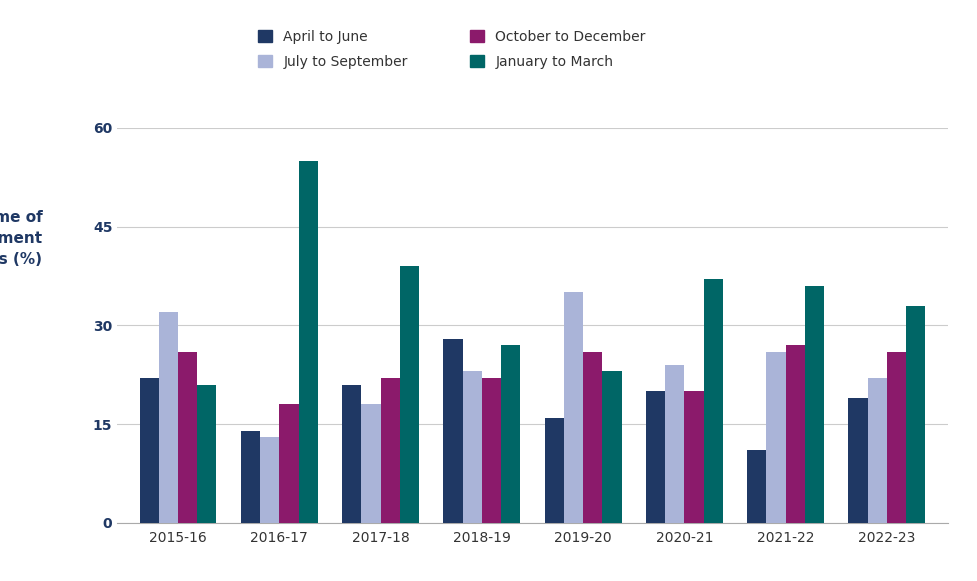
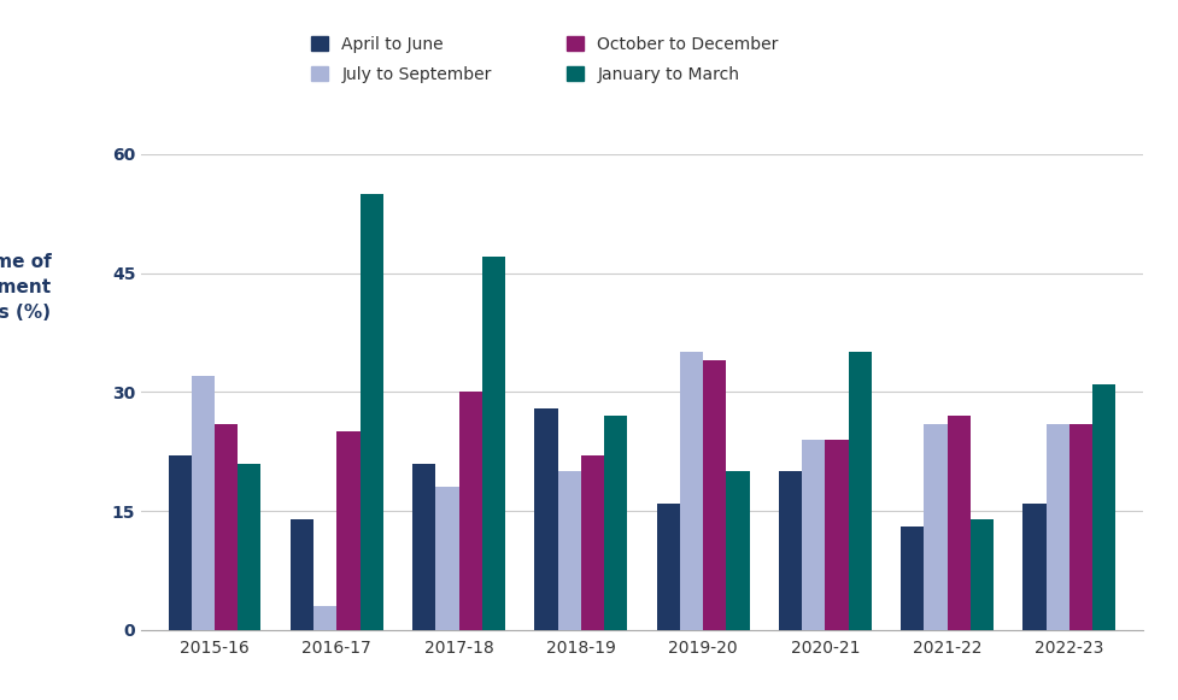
July to September/2016-17: 13 -> 3
October to December/2016-17: 18 -> 25
October to December/2017-18: 22 -> 30
January to March/2017-18: 39 -> 47
July to September/2018-19: 23 -> 20
October to December/2019-20: 26 -> 34
January to March/2019-20: 23 -> 20
October to December/2020-21: 20 -> 24
January to March/2020-21: 37 -> 35
April to June/2021-22: 11 -> 13
January to March/2021-22: 36 -> 14
April to June/2022-23: 19 -> 16
July to September/2022-23: 22 -> 26
January to March/2022-23: 33 -> 31
